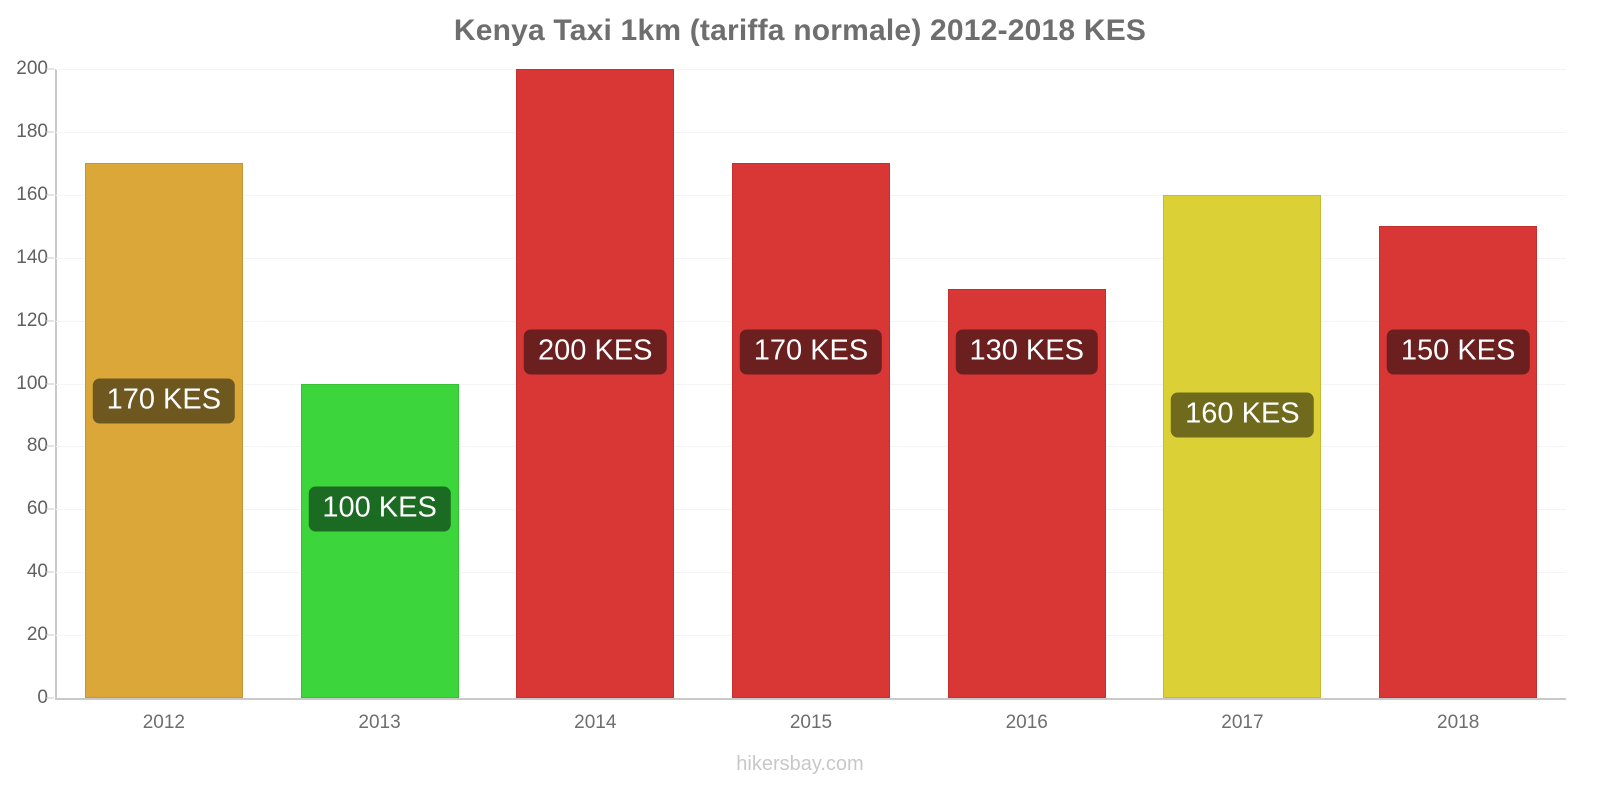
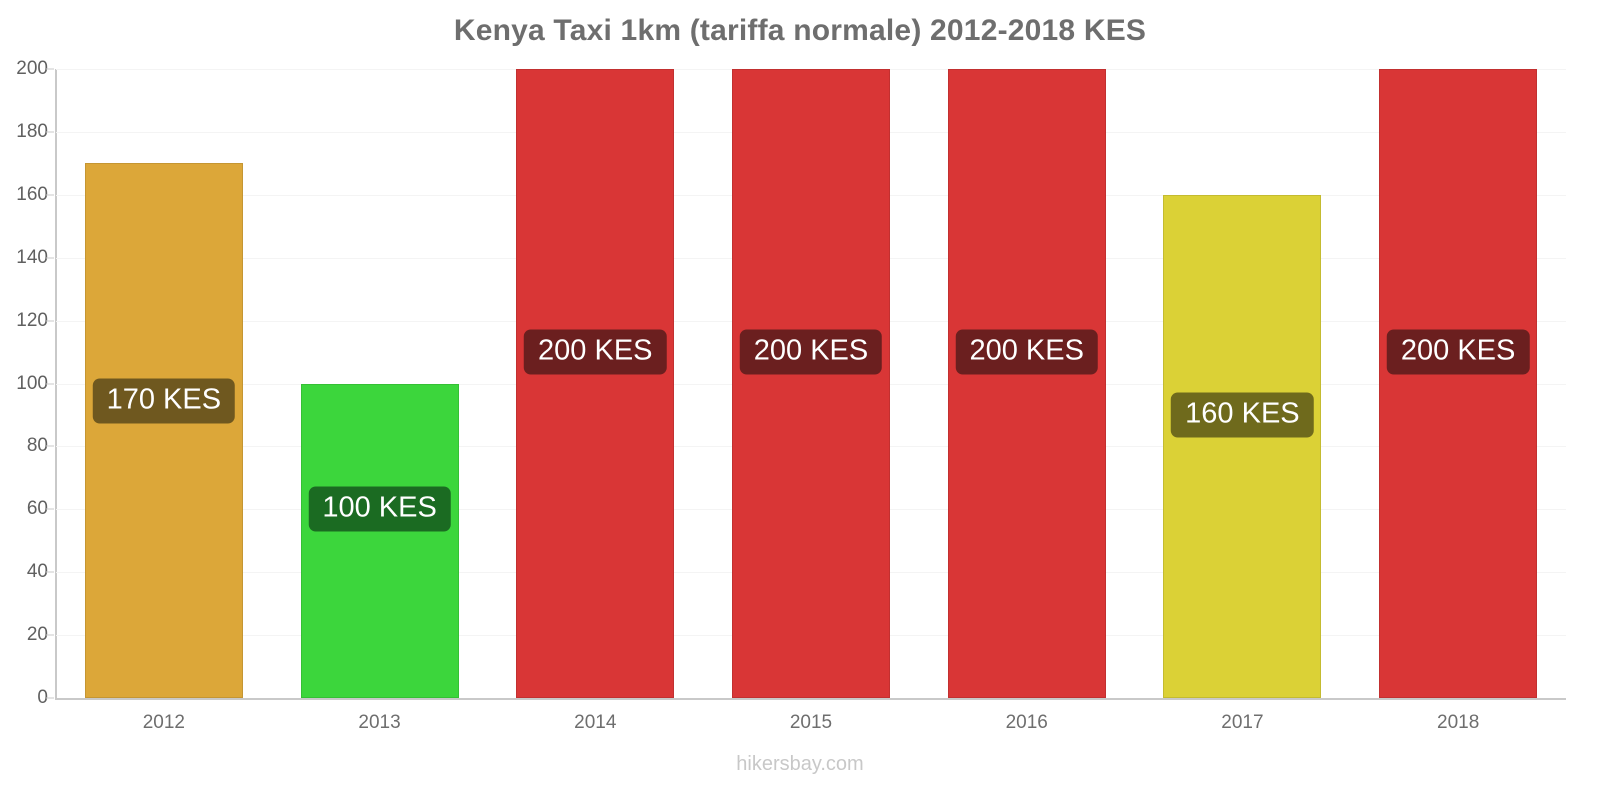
2015: 170 -> 200
2016: 130 -> 200
2018: 150 -> 200
